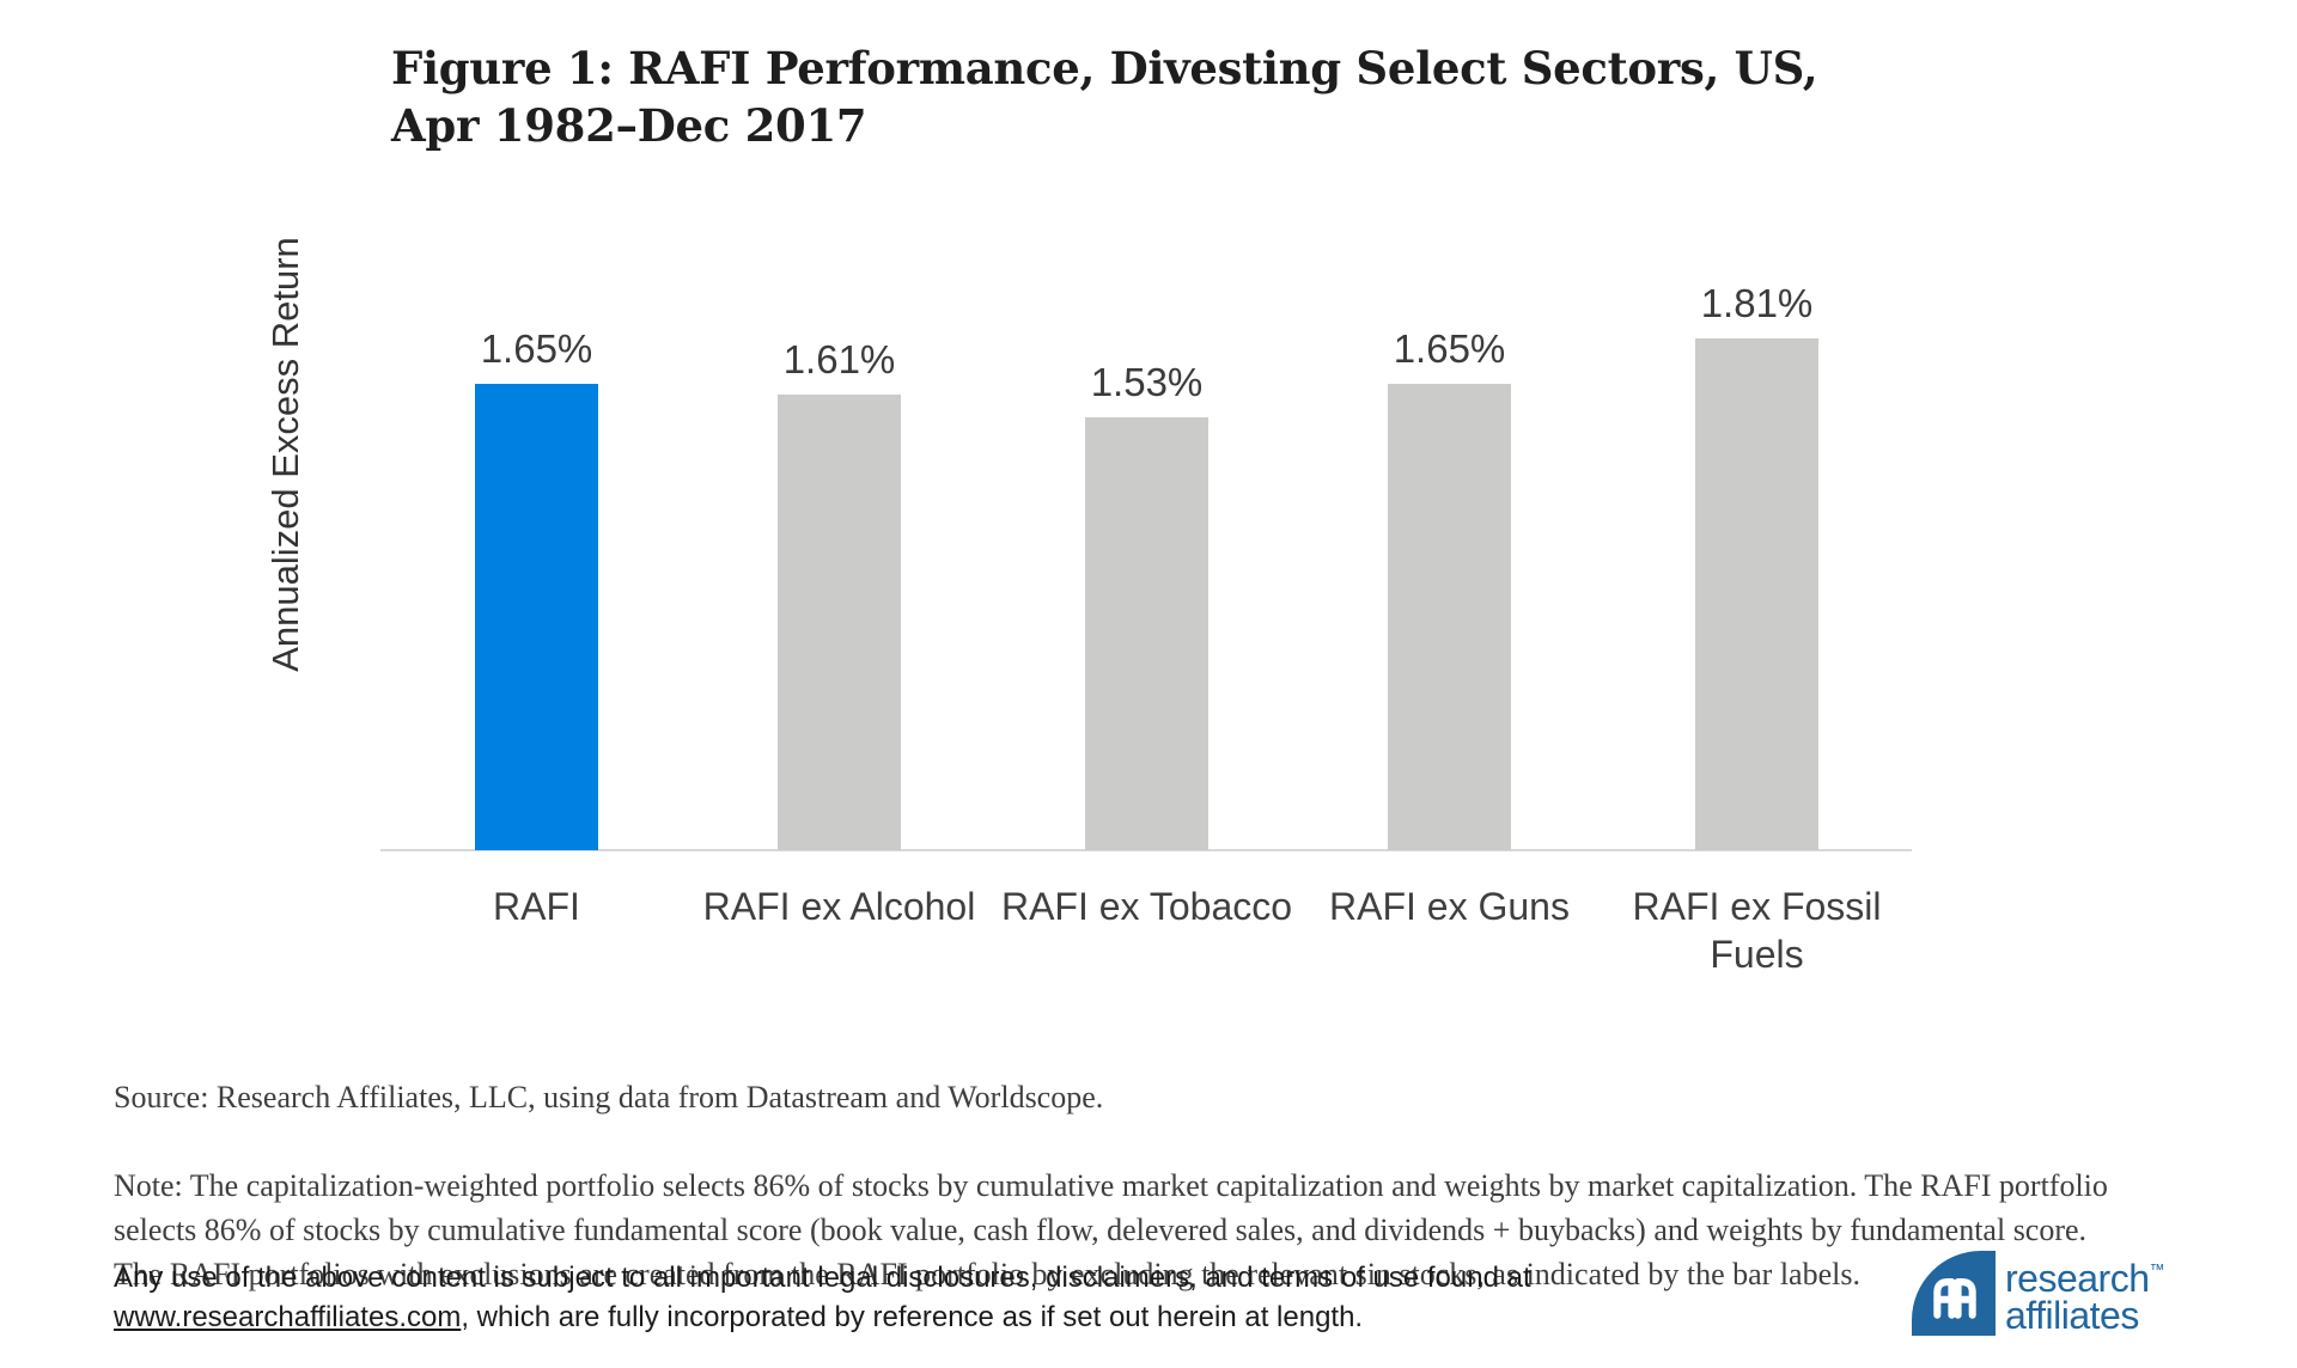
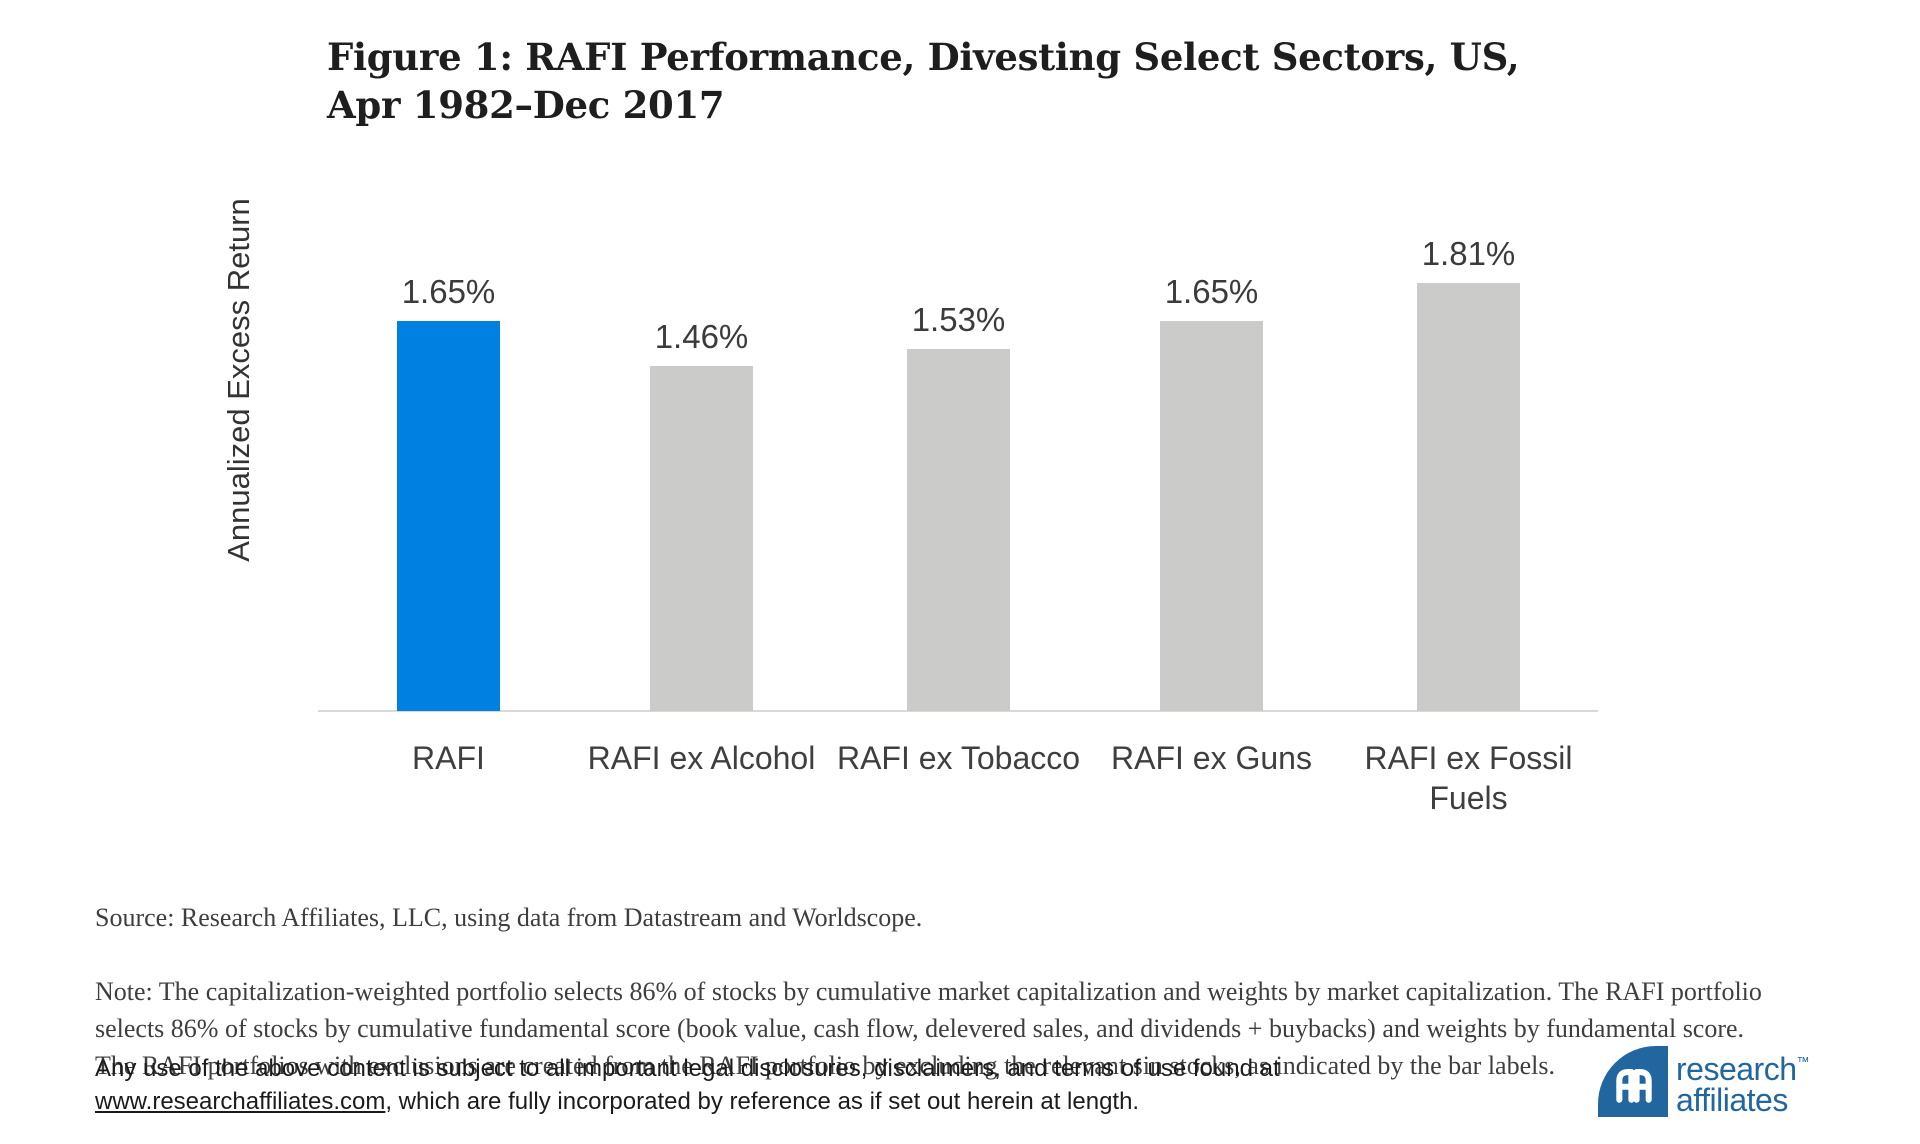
RAFI ex Alcohol: 1.61% -> 1.46%
